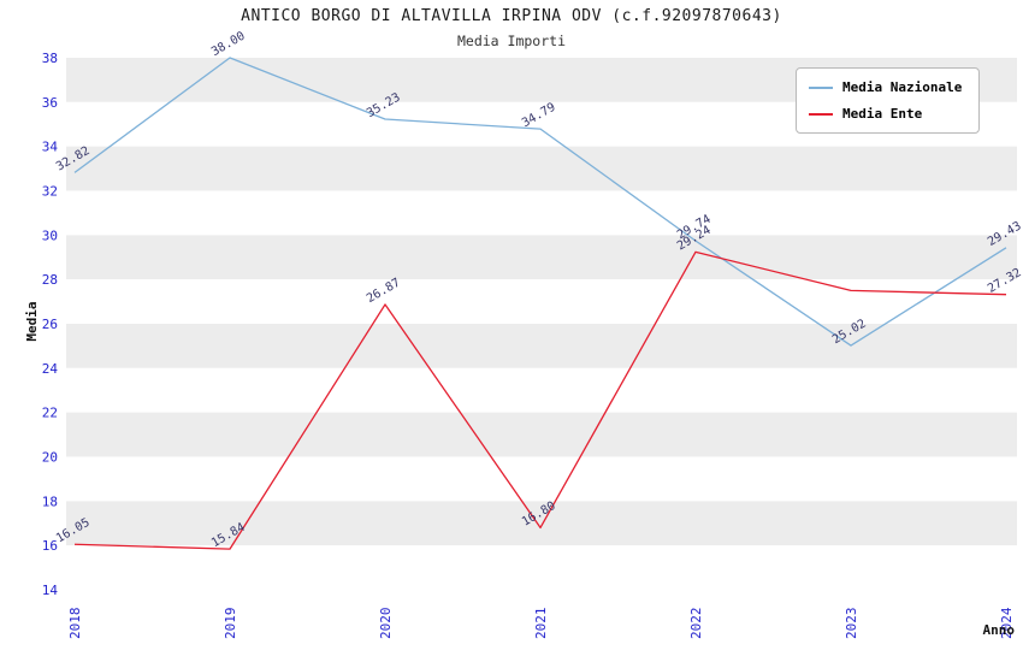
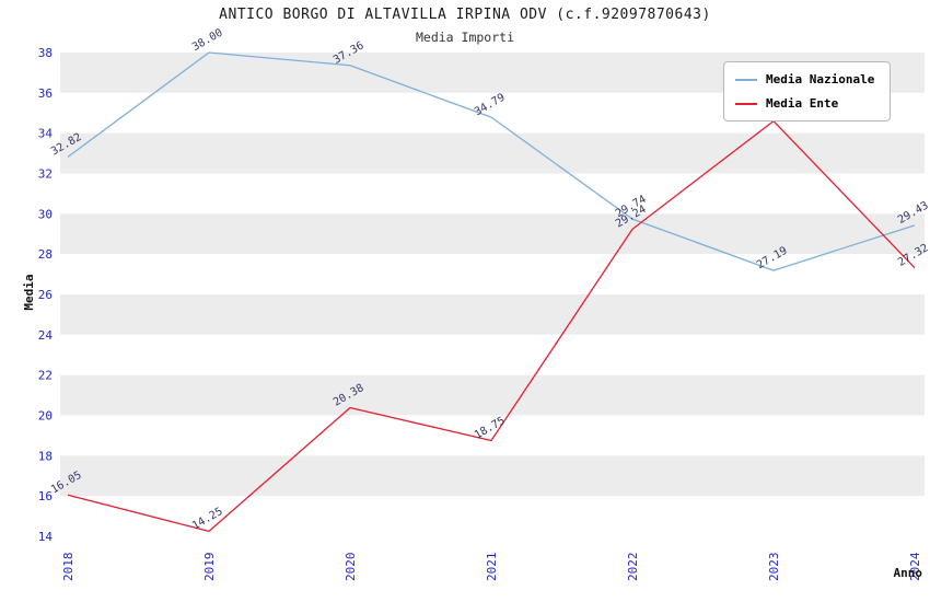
Media Ente/2019: 15.84 -> 14.25
Media Nazionale/2020: 35.23 -> 37.36
Media Ente/2020: 26.87 -> 20.38
Media Ente/2021: 16.80 -> 18.75
Media Nazionale/2023: 25.02 -> 27.19
Media Ente/2023: 27.5 -> 34.6
